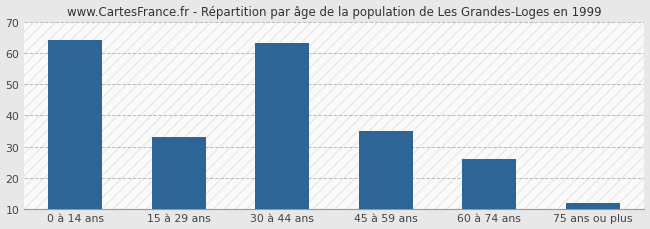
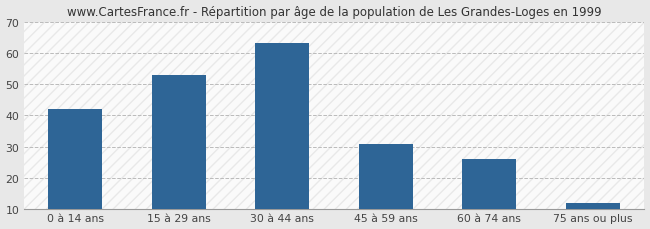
0 à 14 ans: 64 -> 42
15 à 29 ans: 33 -> 53
45 à 59 ans: 35 -> 31
